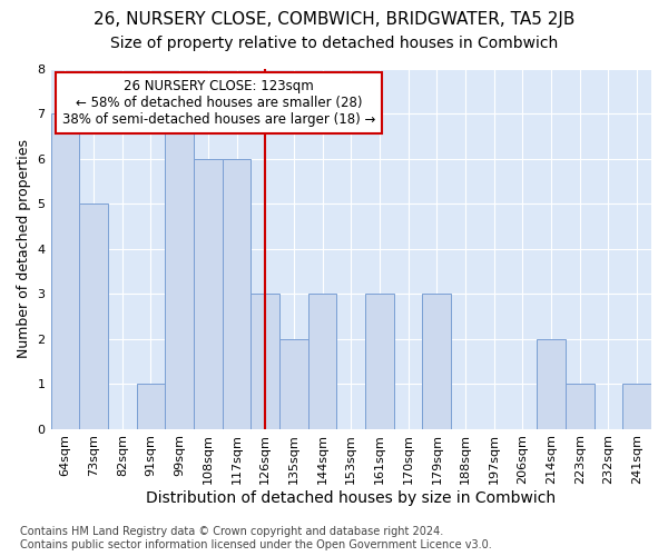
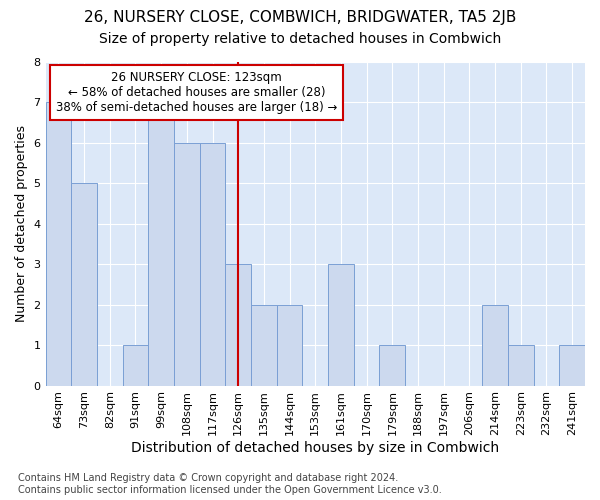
144sqm: 3 -> 2
179sqm: 3 -> 1
